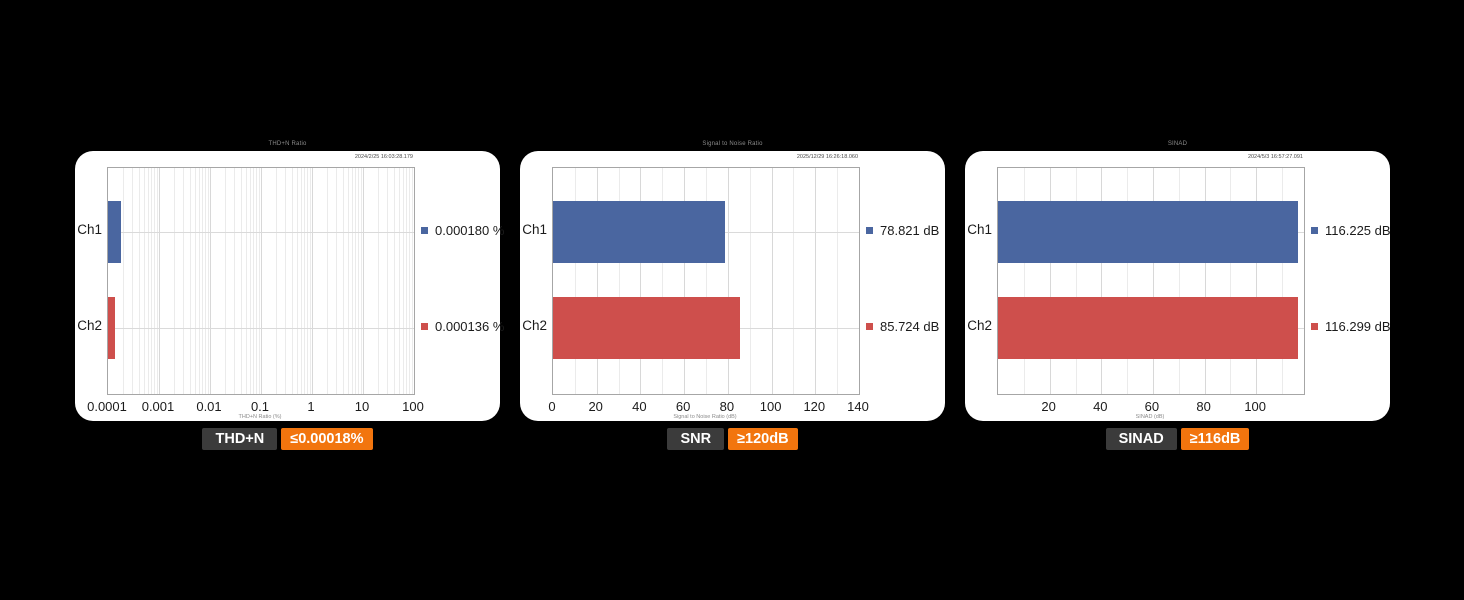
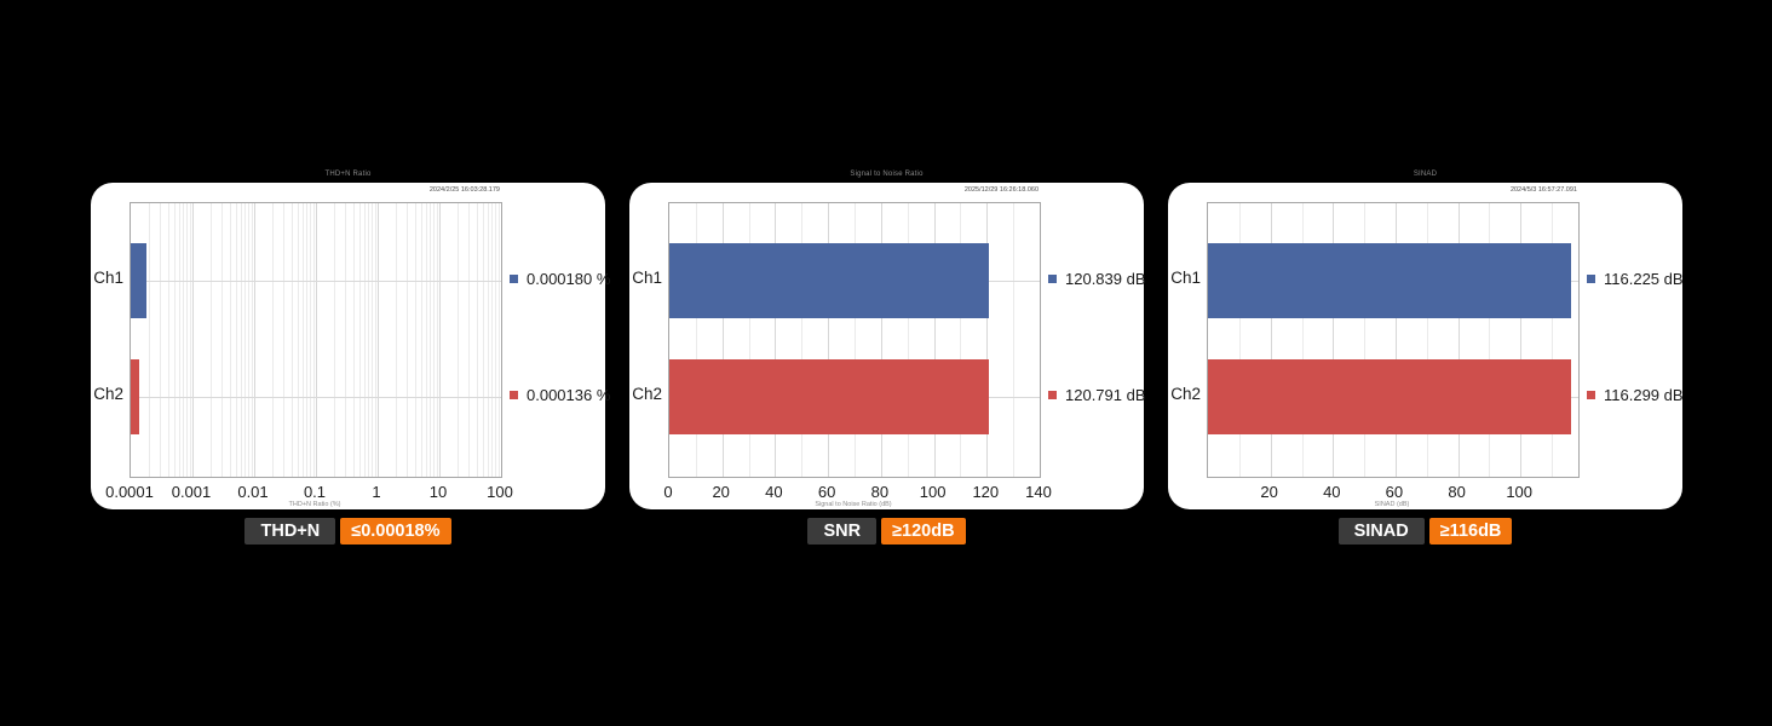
Signal to Noise Ratio/Ch1: 78.821 -> 120.839
Signal to Noise Ratio/Ch2: 85.724 -> 120.791
